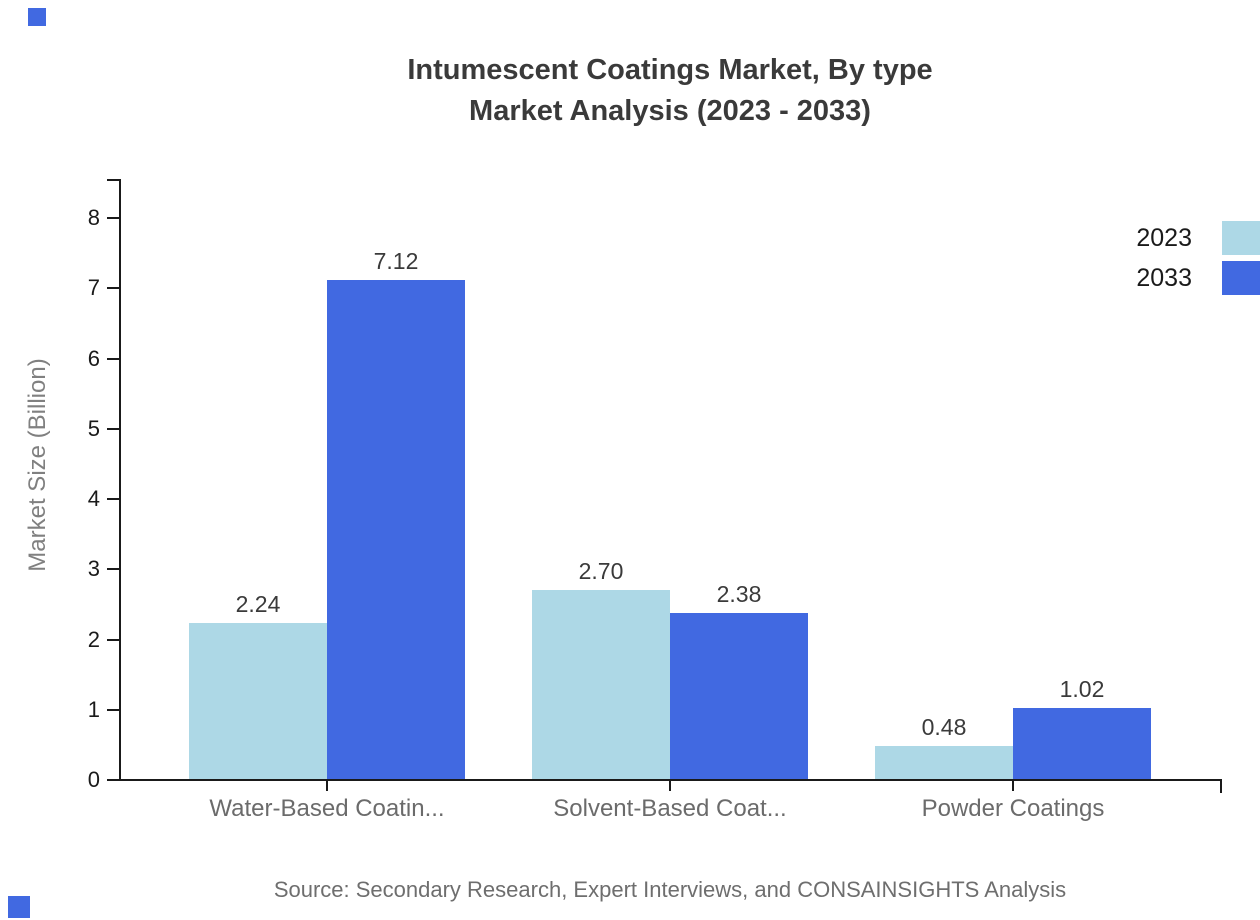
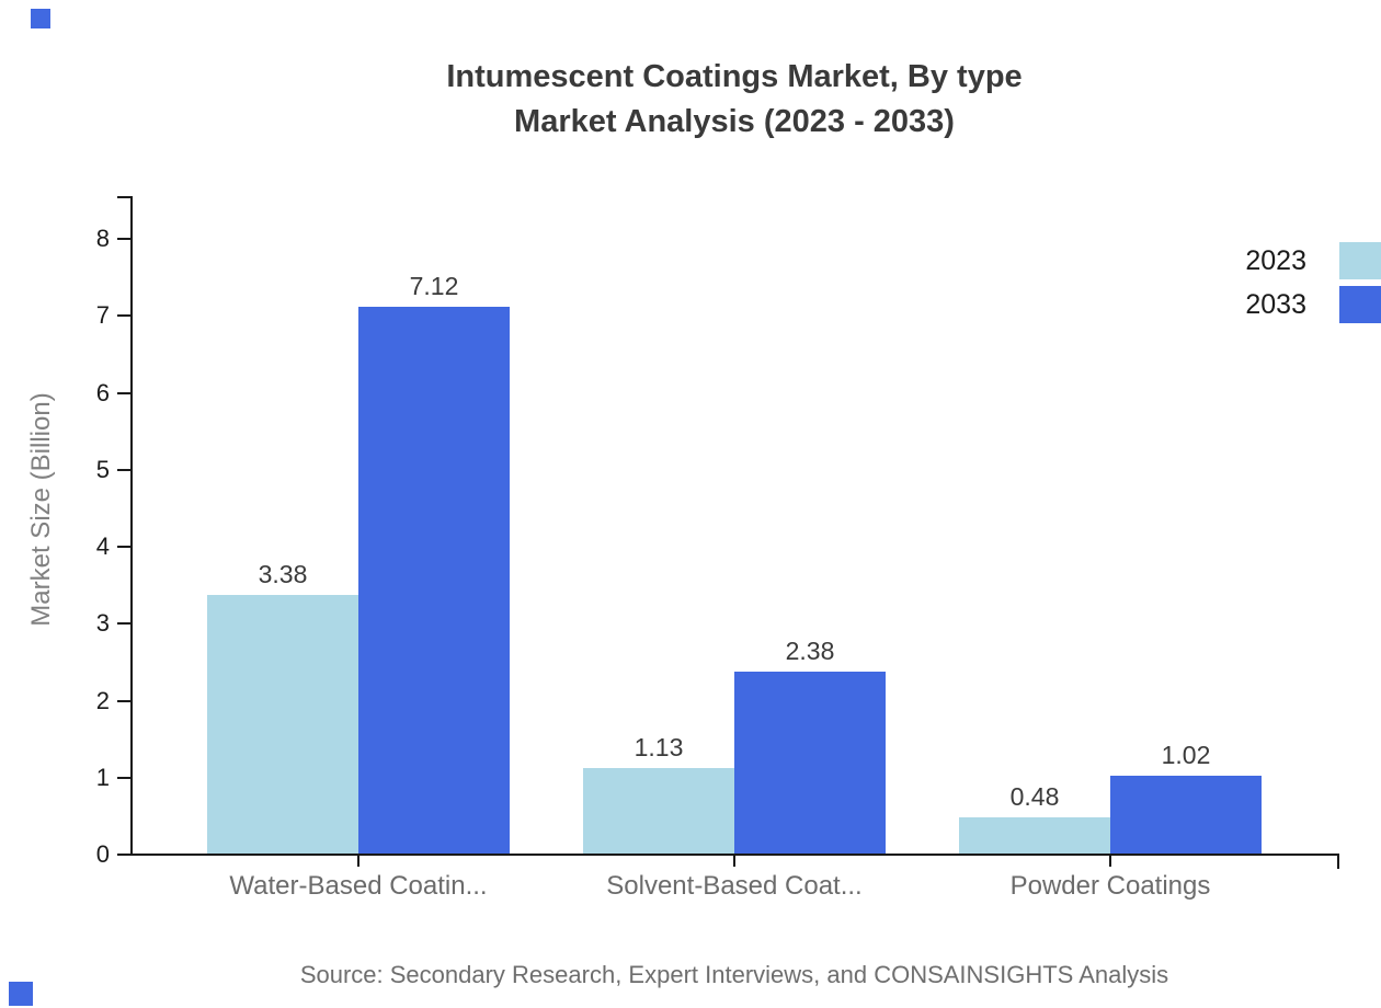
2023/Water-Based Coatin...: 2.24 -> 3.38
2023/Solvent-Based Coat...: 2.70 -> 1.13
